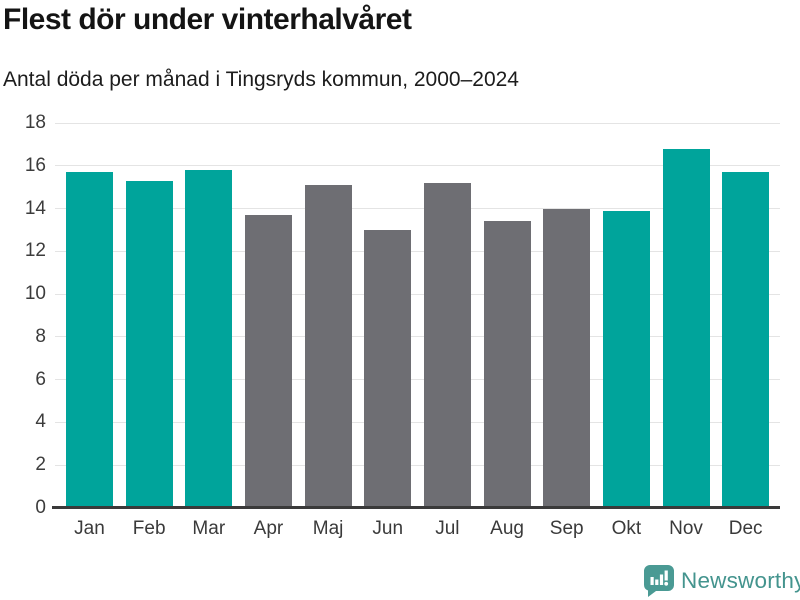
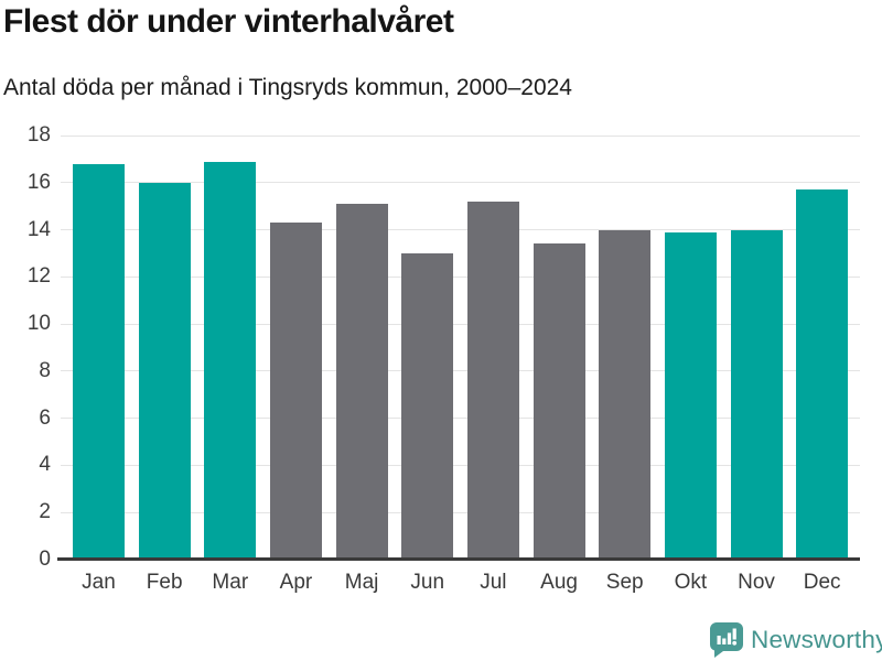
Jan: 15.7 -> 16.8
Feb: 15.3 -> 16.0
Mar: 15.8 -> 16.9
Apr: 13.7 -> 14.3
Nov: 16.8 -> 14.0
